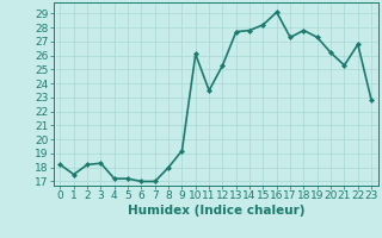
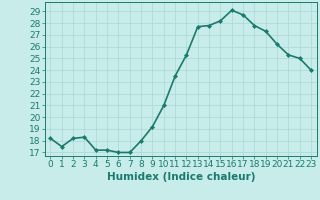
10: 26.1 -> 21.0
17: 27.3 -> 28.7
22: 26.8 -> 25.0
23: 22.8 -> 24.0
